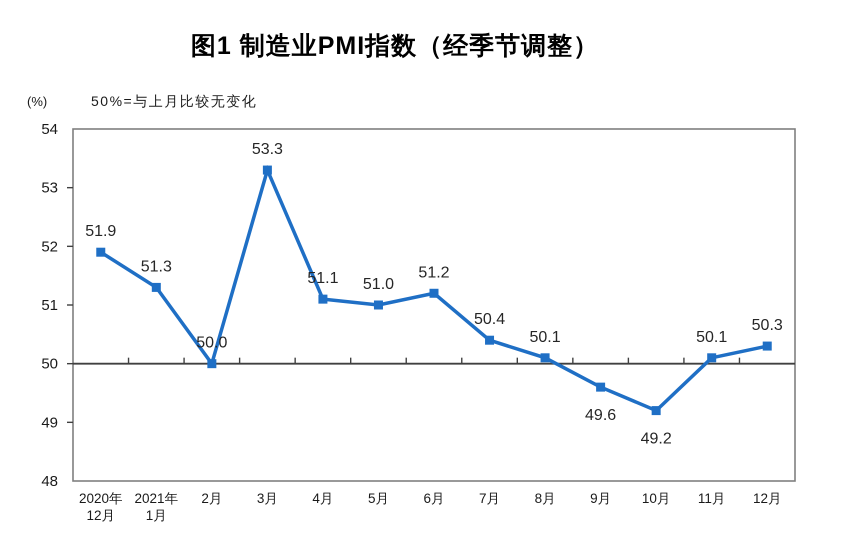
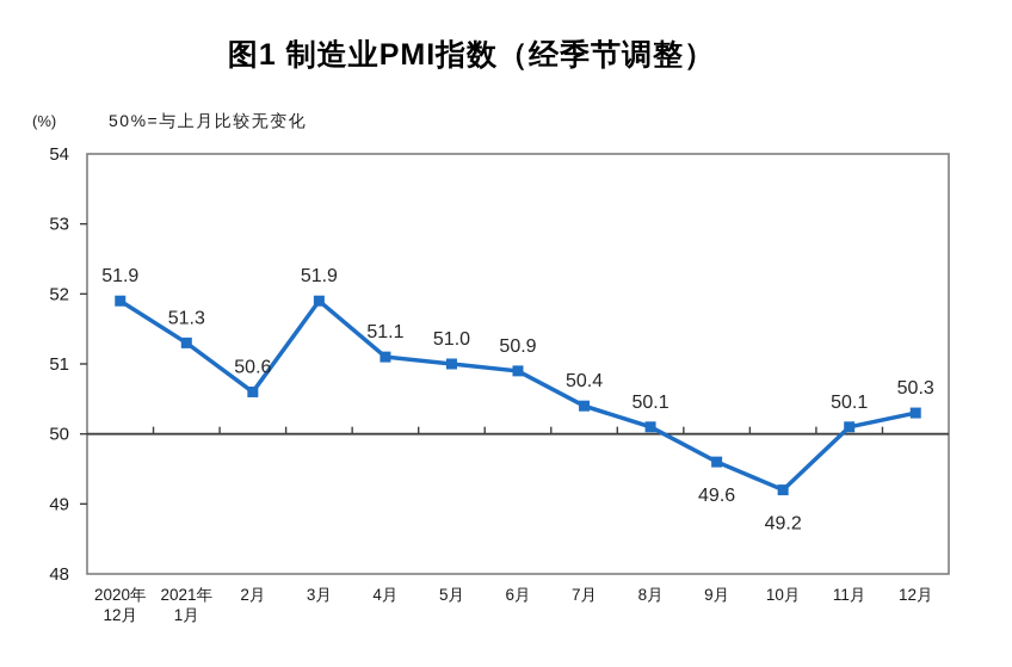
2月: 50.0 -> 50.6
3月: 53.3 -> 51.9
6月: 51.2 -> 50.9
